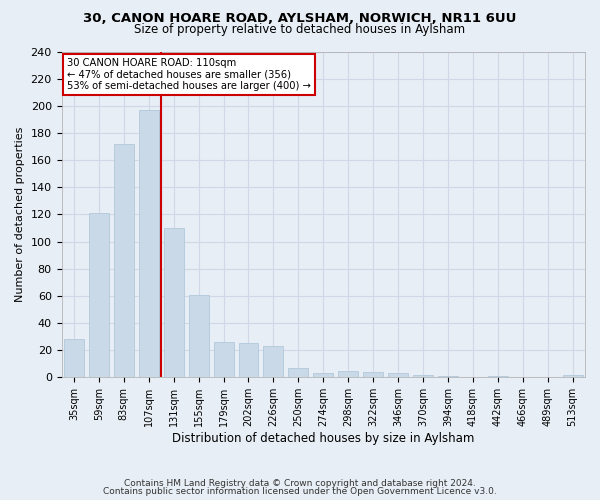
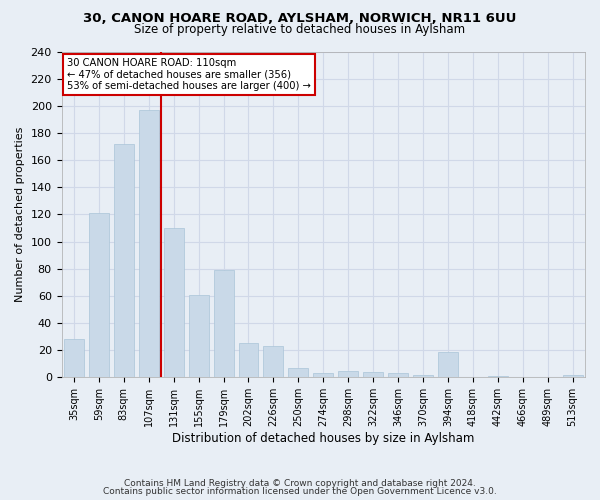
179sqm: 26 -> 79
394sqm: 1 -> 19
